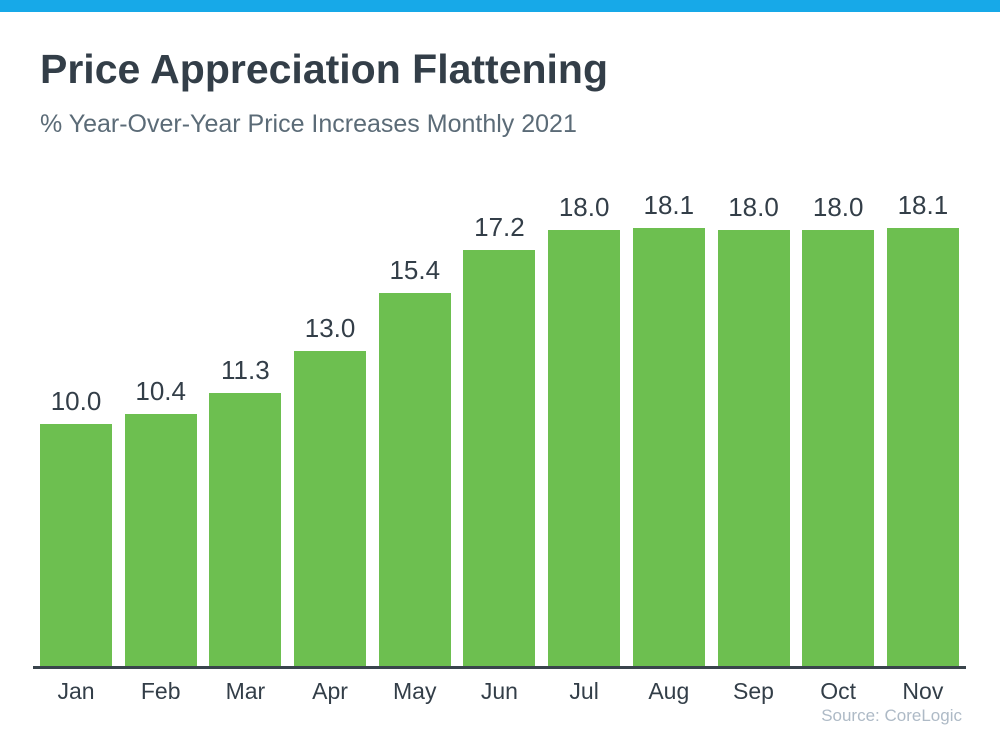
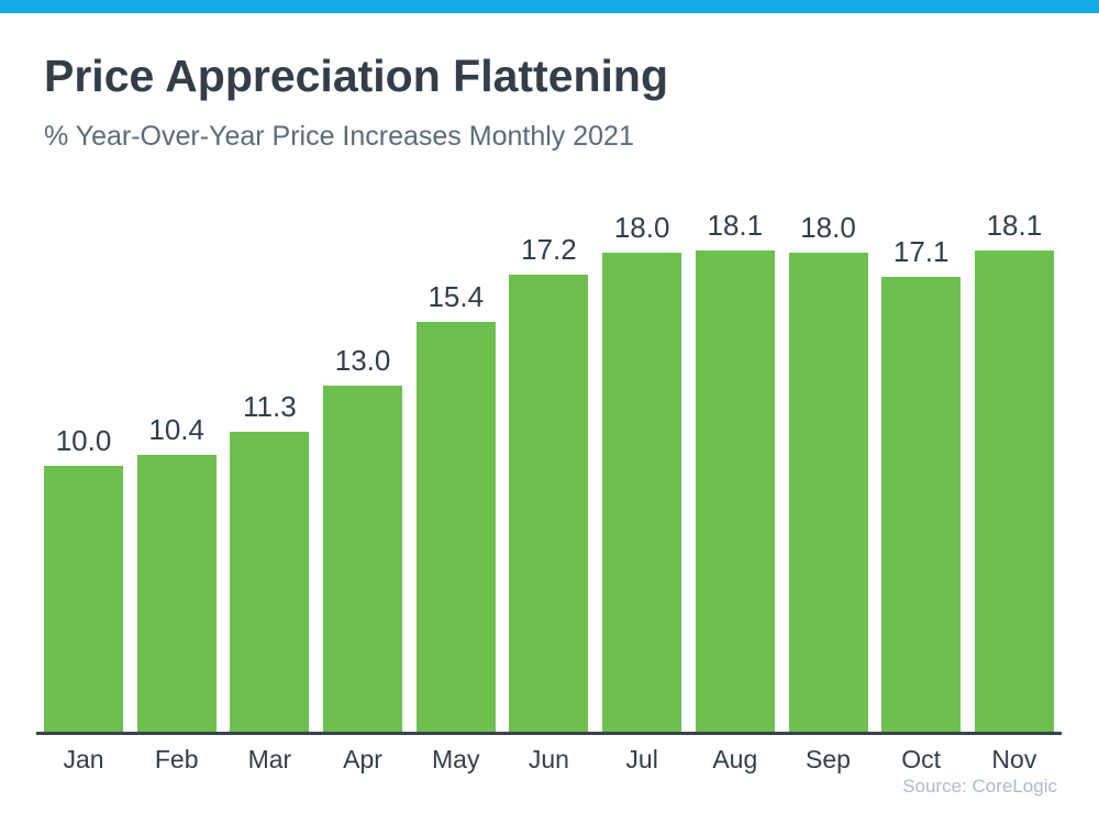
Oct: 18.0 -> 17.1
